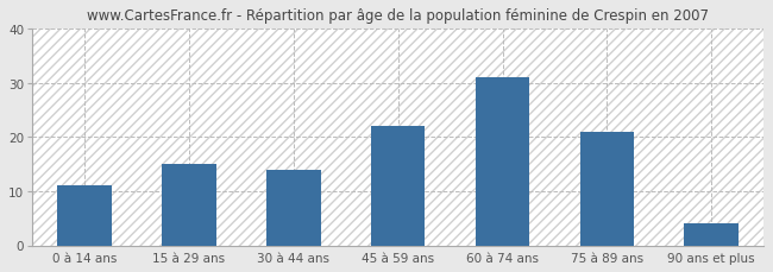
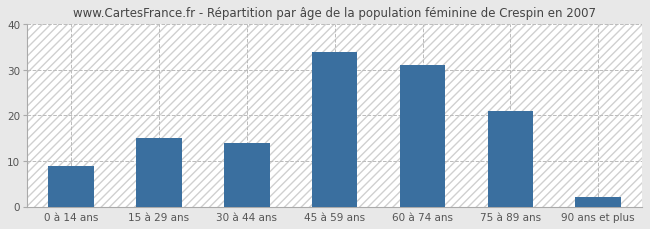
0 à 14 ans: 11 -> 9
45 à 59 ans: 22 -> 34
90 ans et plus: 4 -> 2
